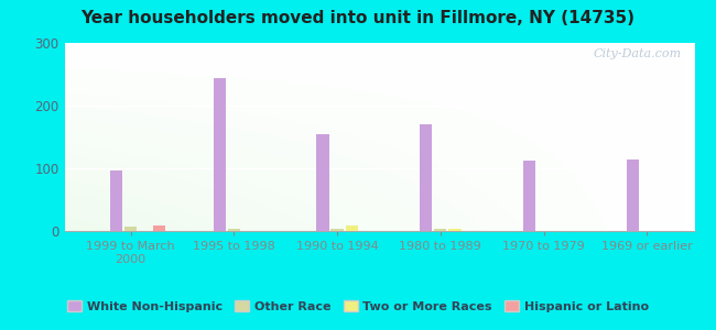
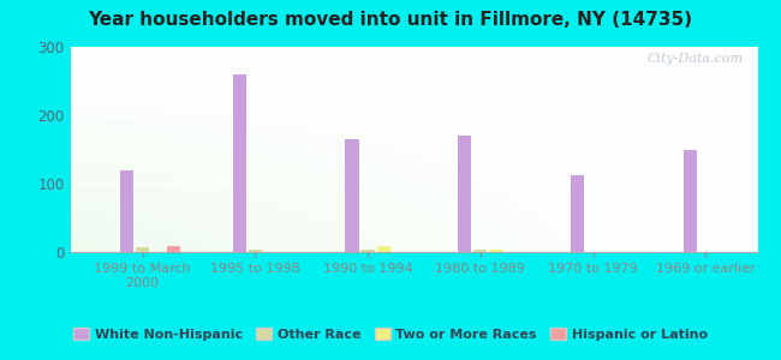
White Non-Hispanic/1999 to March 2000: 96 -> 120
White Non-Hispanic/1995 to 1998: 244 -> 260
White Non-Hispanic/1990 to 1994: 154 -> 165
White Non-Hispanic/1969 or earlier: 114 -> 150
